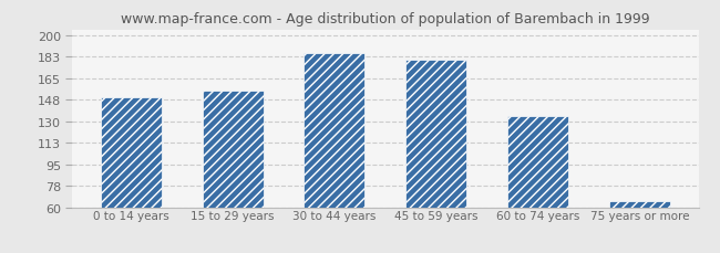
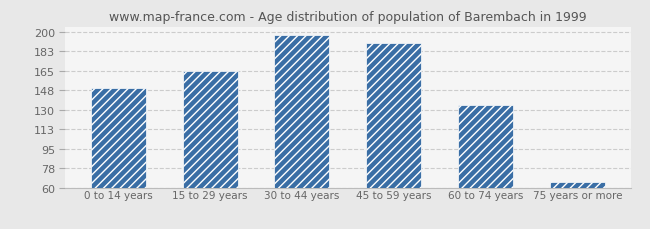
15 to 29 years: 155 -> 165
30 to 44 years: 186 -> 197
45 to 59 years: 180 -> 190
